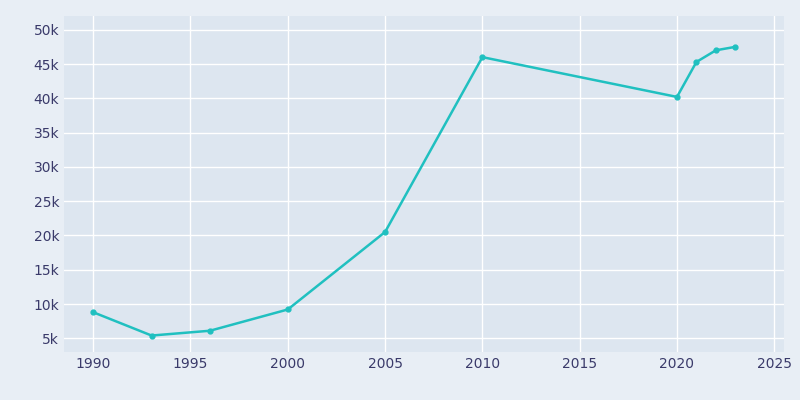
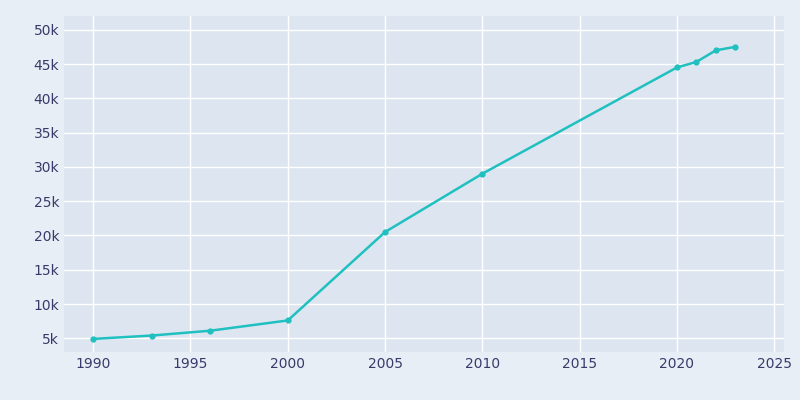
1990: 8.8k -> 4.9k
2000: 9.2k -> 7.6k
2010: 46.0k -> 29.0k
2020: 40.2k -> 44.5k
